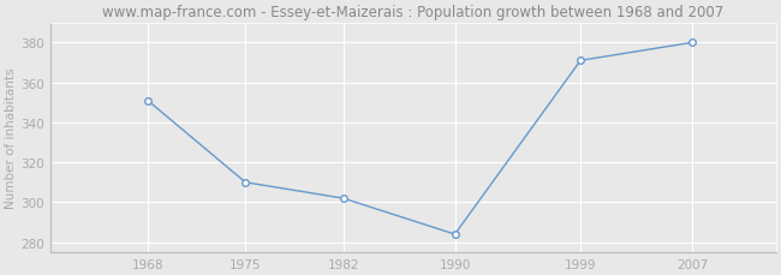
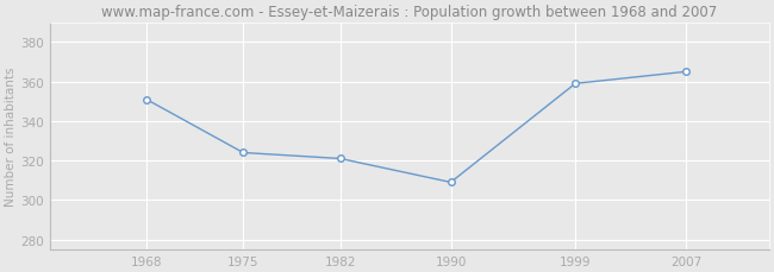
1975: 310 -> 324
1982: 302 -> 321
1990: 284 -> 309
1999: 371 -> 359
2007: 380 -> 365
